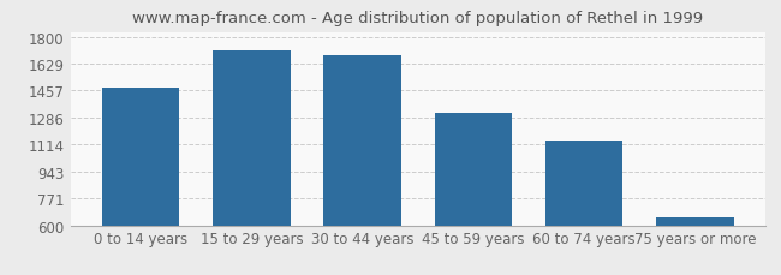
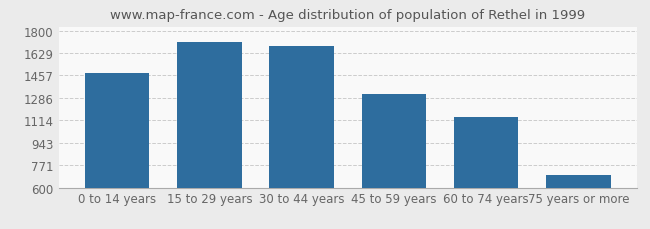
75 years or more: 650 -> 700
